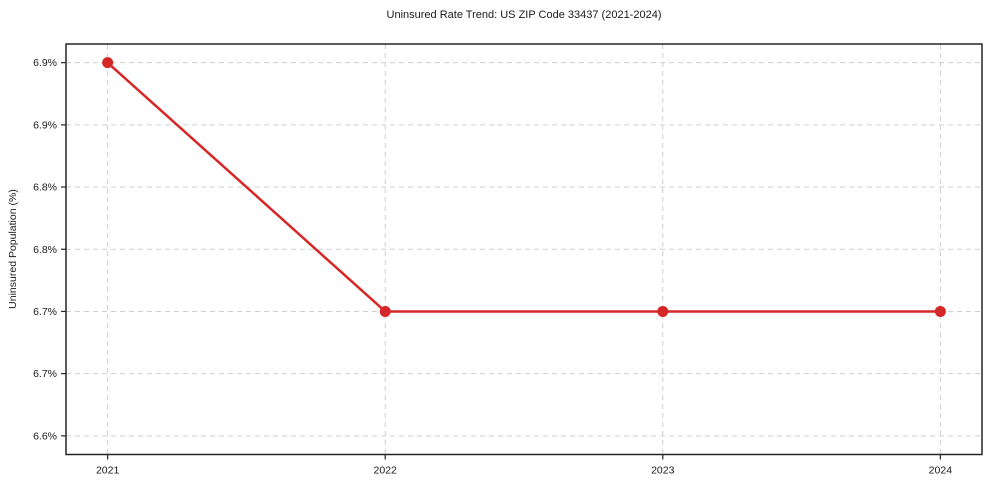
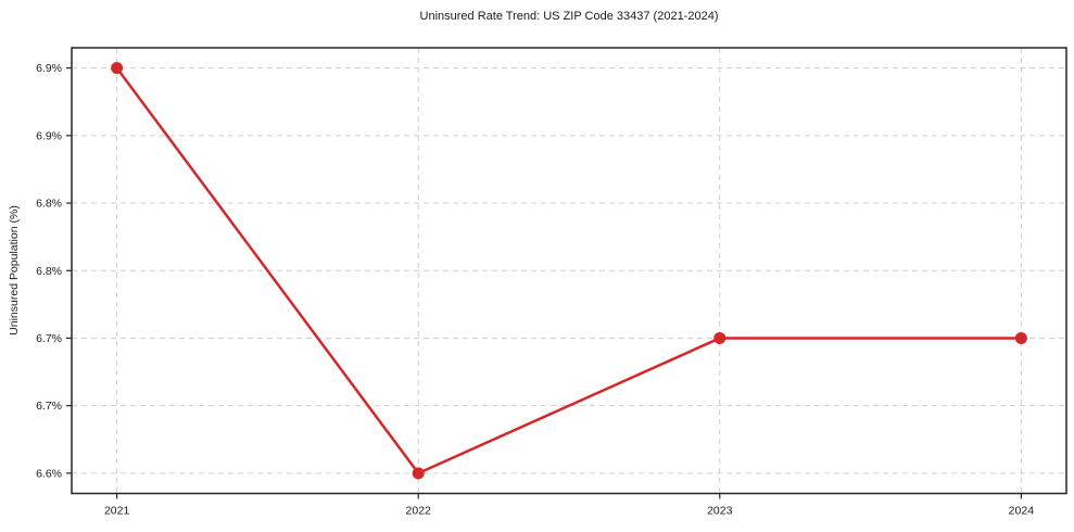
2022: 6.7% -> 6.6%
